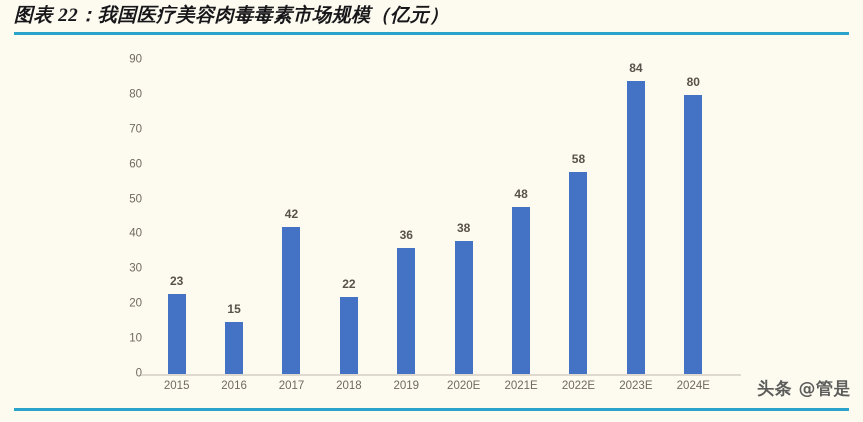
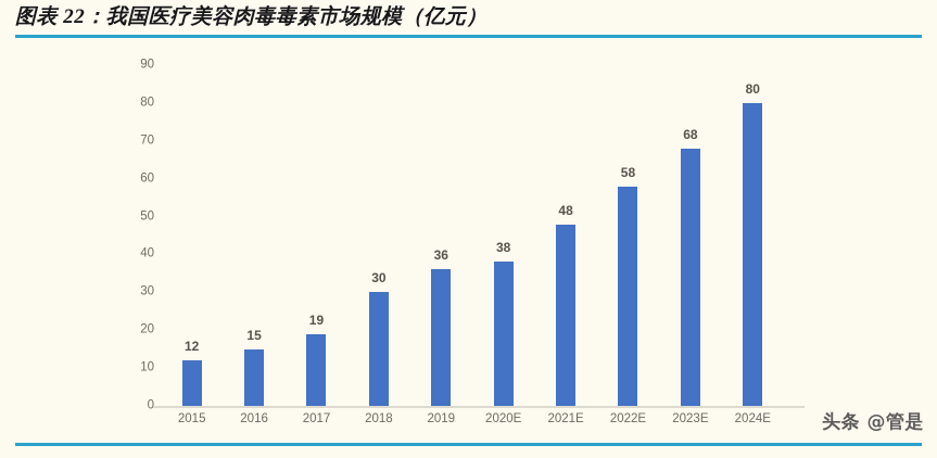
2015: 23 -> 12
2017: 42 -> 19
2018: 22 -> 30
2023E: 84 -> 68
